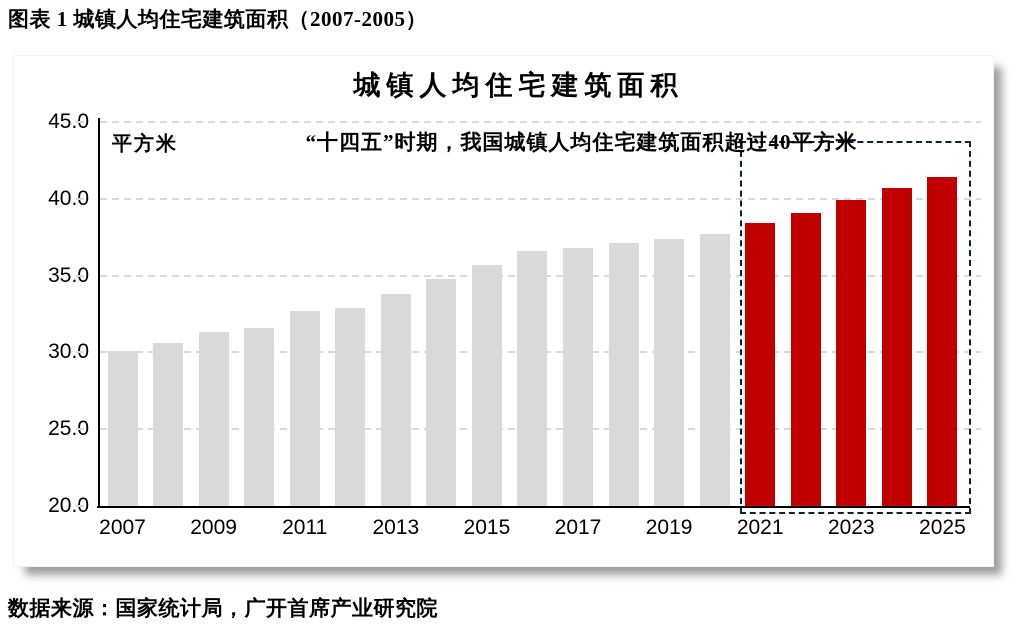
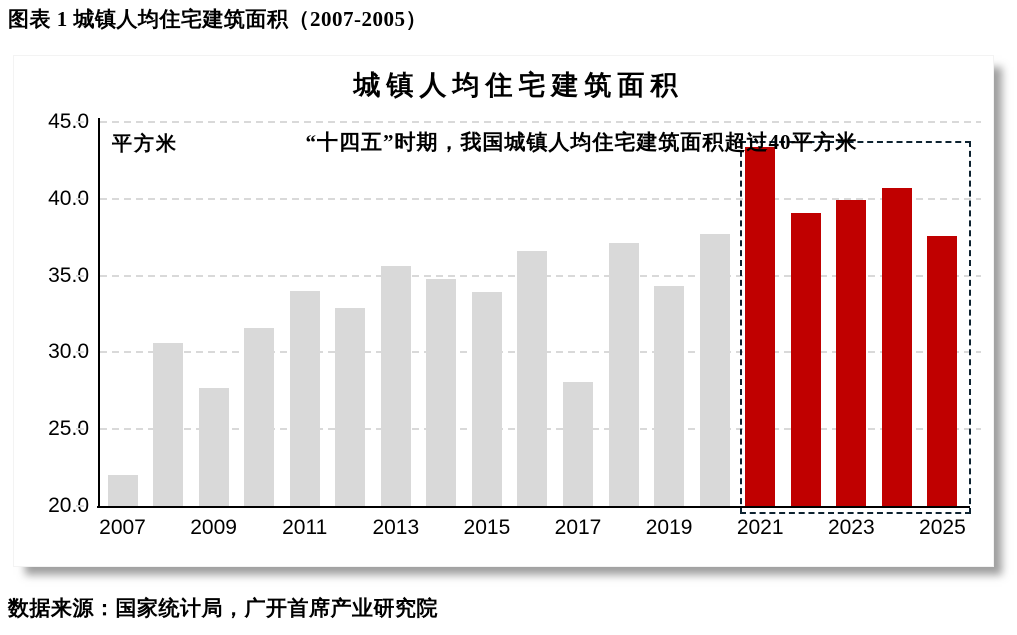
2007: 30.1 -> 22.0
2009: 31.3 -> 27.7
2011: 32.7 -> 34.0
2013: 33.8 -> 35.6
2015: 35.7 -> 33.9
2017: 36.8 -> 28.1
2019: 37.4 -> 34.3
2021: 38.4 -> 43.4
2025: 41.4 -> 37.6
